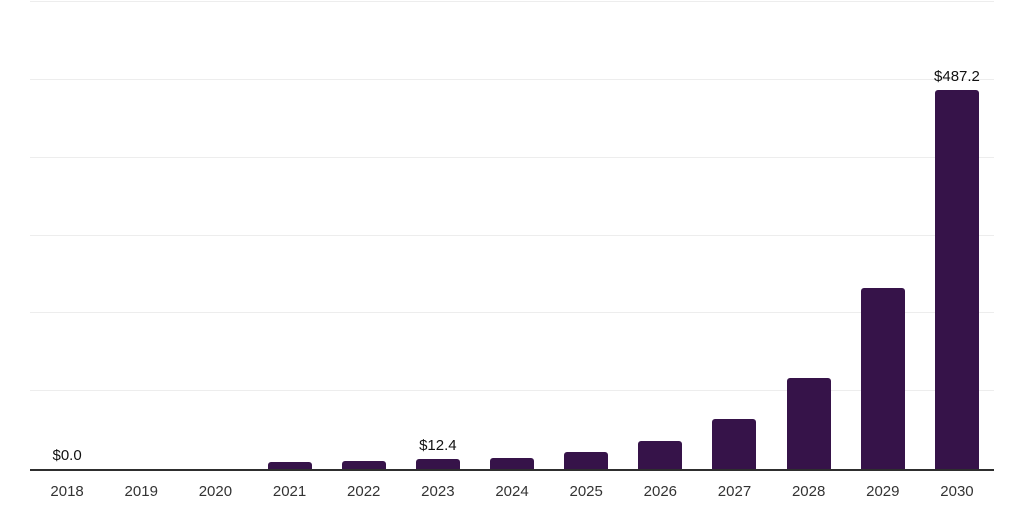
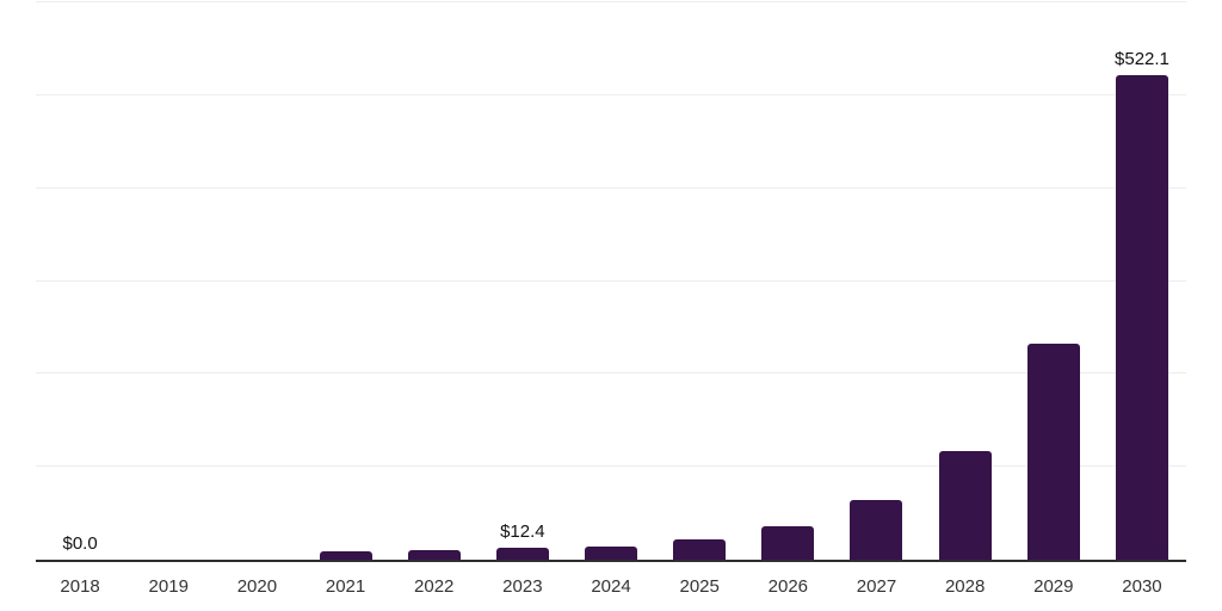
2030: $487.2 -> $522.1
